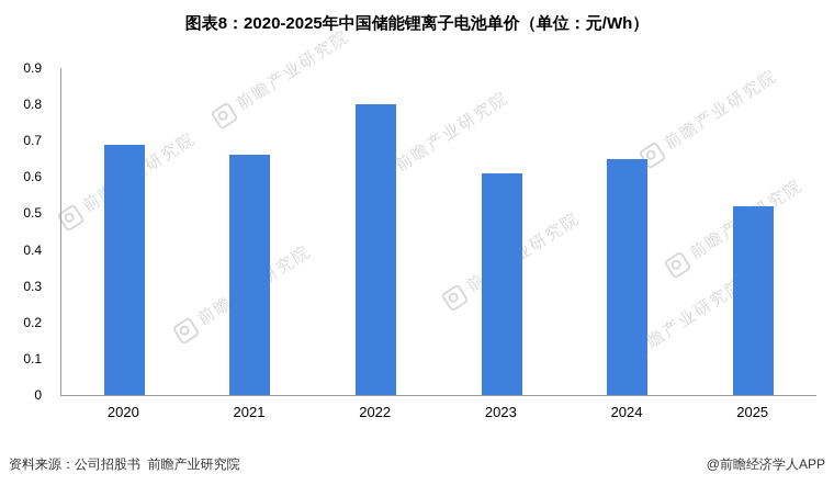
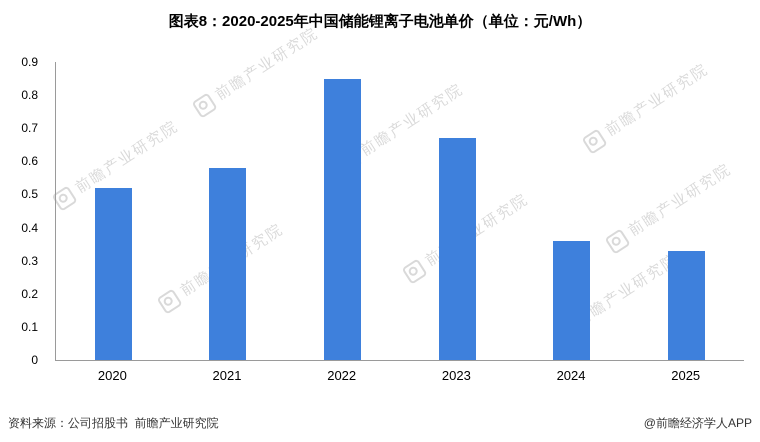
2020: 0.69 -> 0.52
2021: 0.66 -> 0.58
2022: 0.80 -> 0.85
2023: 0.61 -> 0.67
2024: 0.65 -> 0.36
2025: 0.52 -> 0.33
